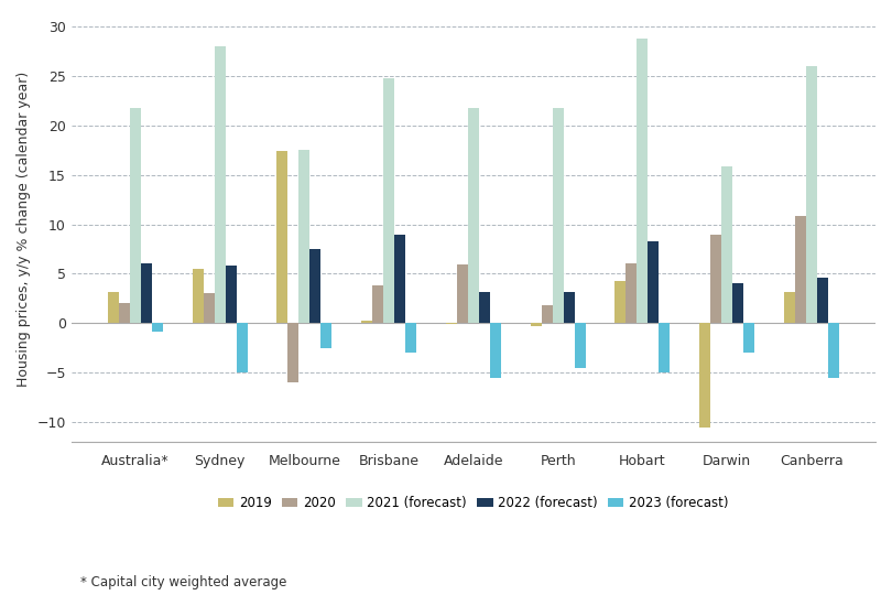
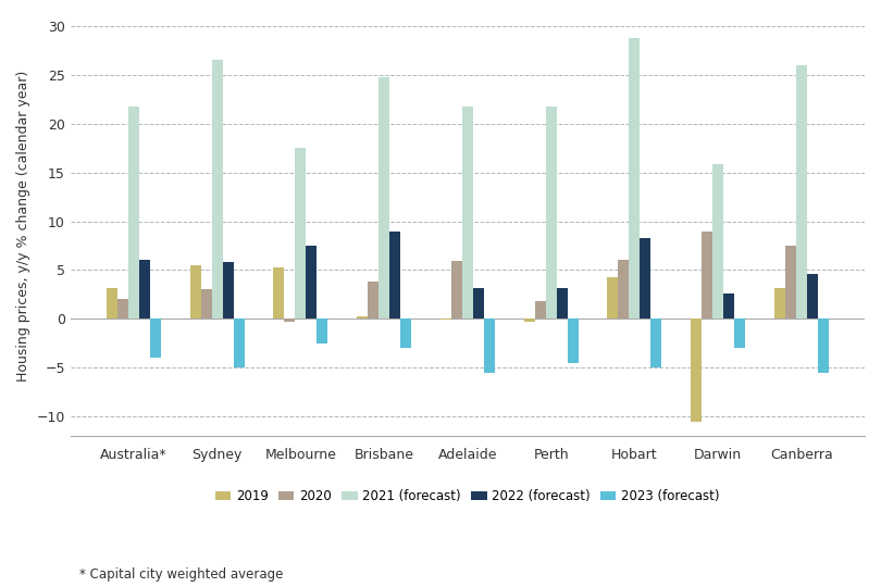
2023 (forecast)/Australia*: -0.8 -> -4.0
2021 (forecast)/Sydney: 28.0 -> 26.5
2019/Melbourne: 17.4 -> 5.3
2020/Melbourne: -6.0 -> -0.3
2022 (forecast)/Darwin: 4.0 -> 2.6
2020/Canberra: 10.8 -> 7.5
